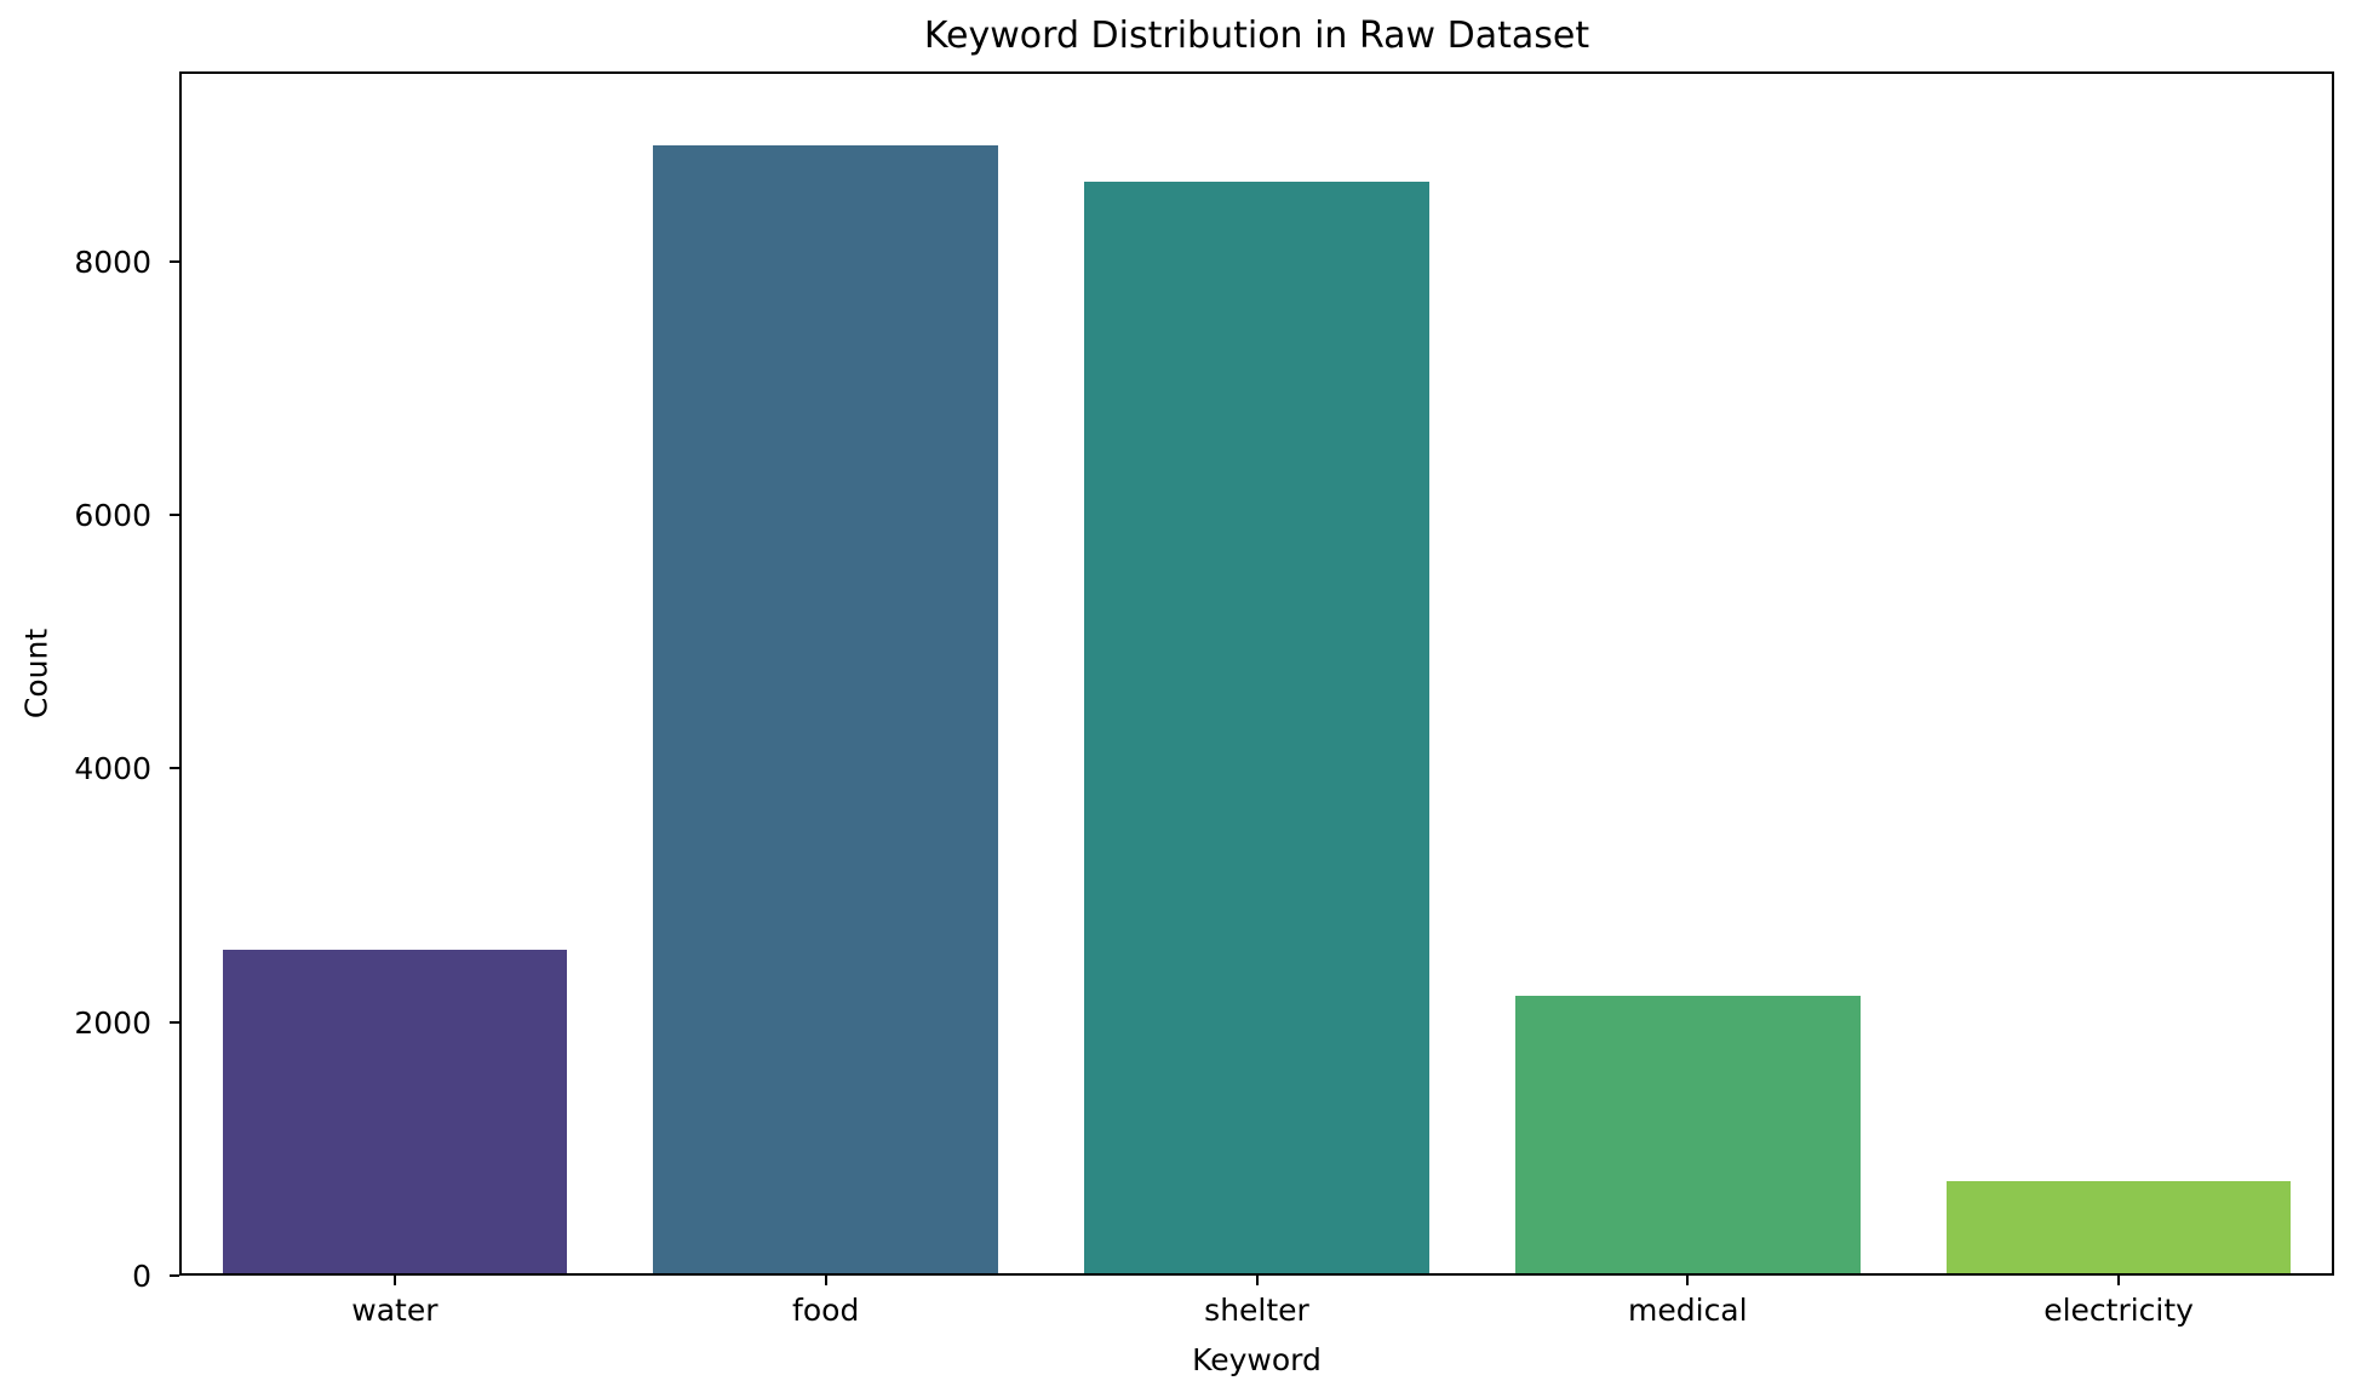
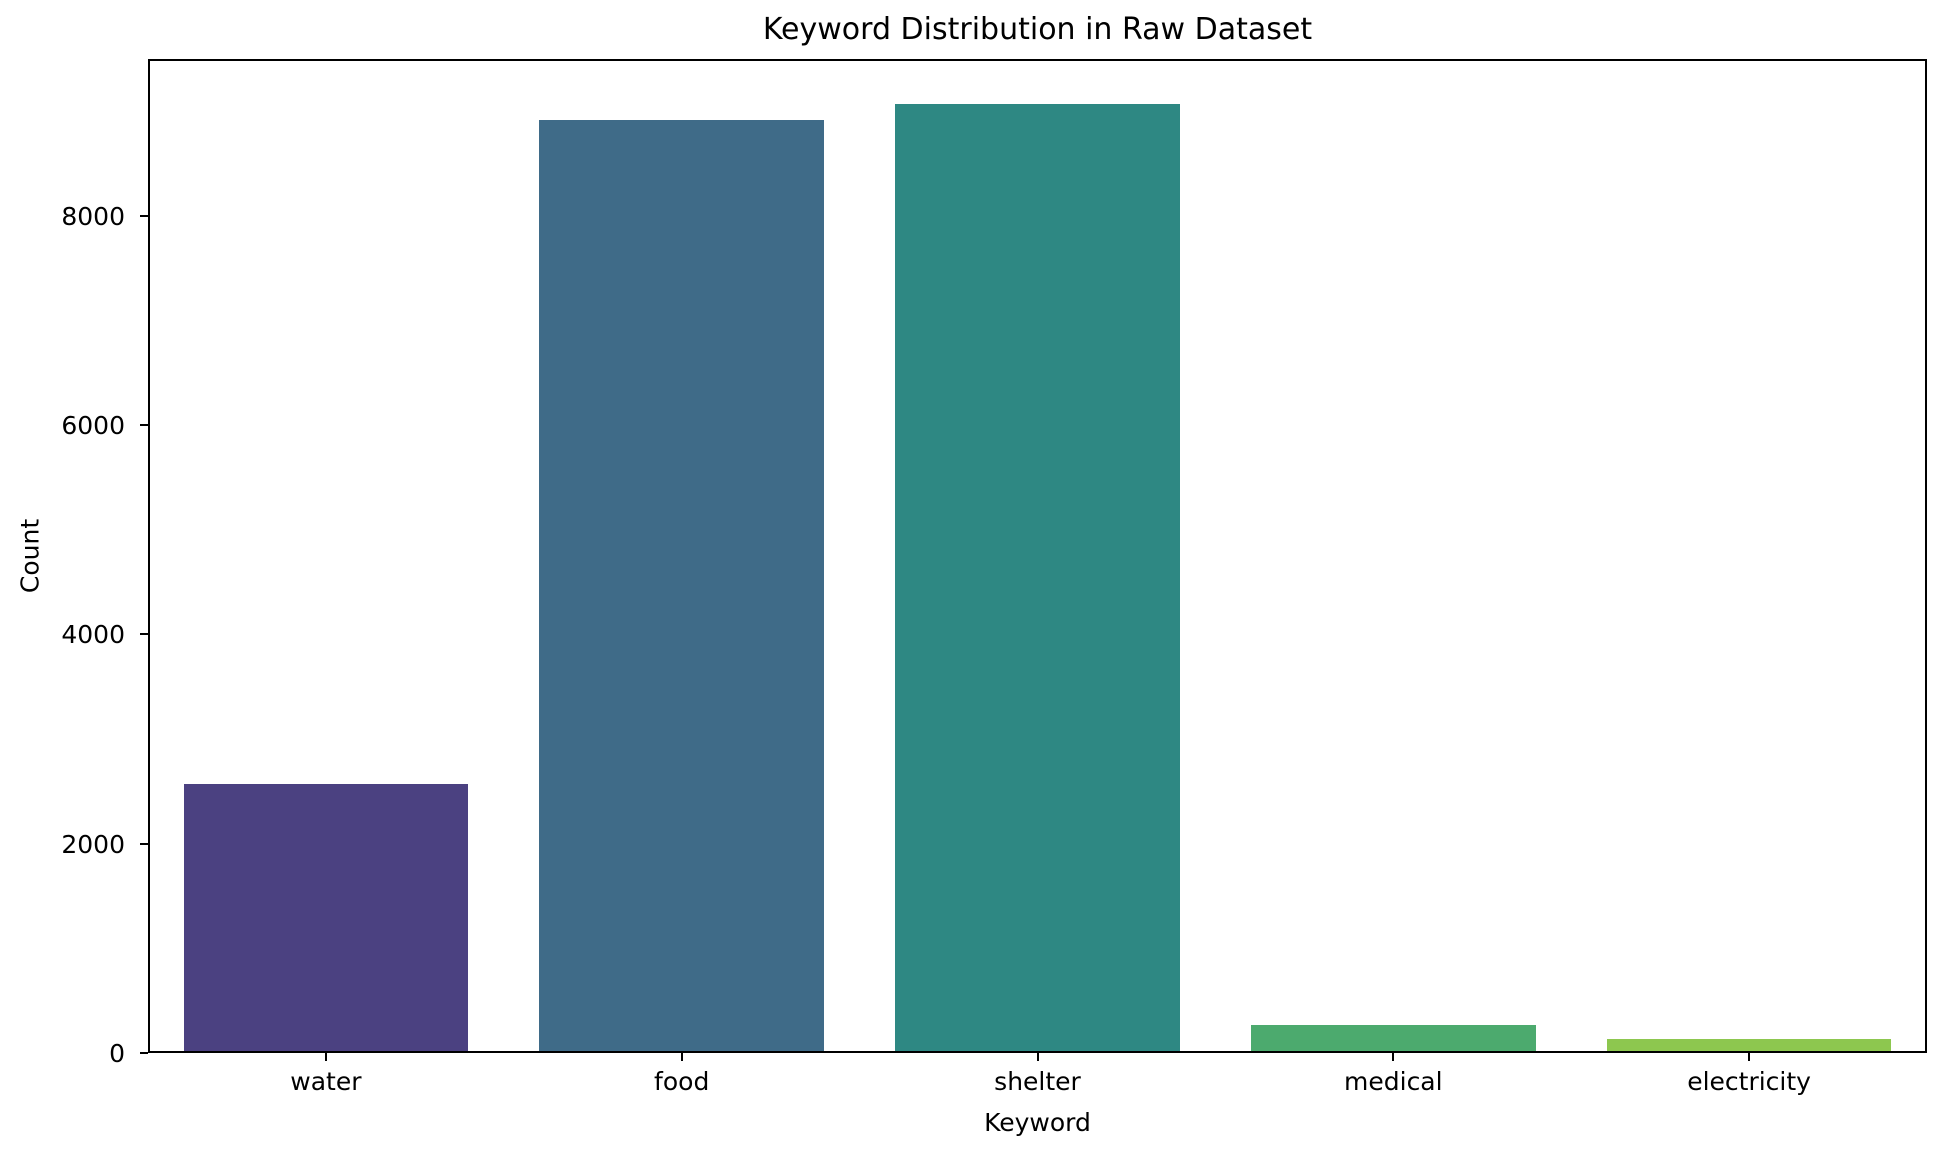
shelter: 8610 -> 9050
medical: 2190 -> 250
electricity: 730 -> 120
